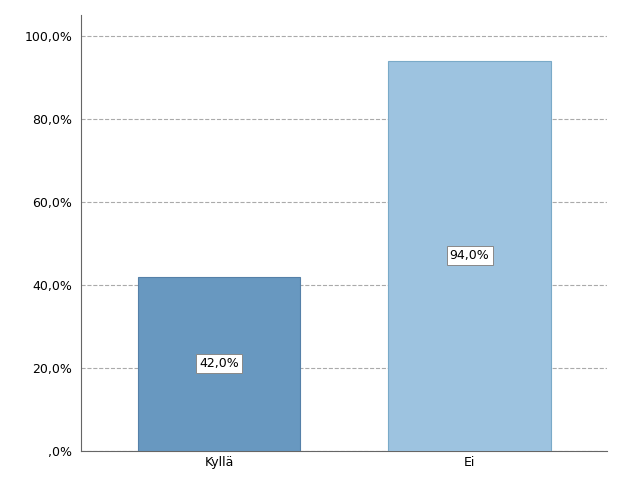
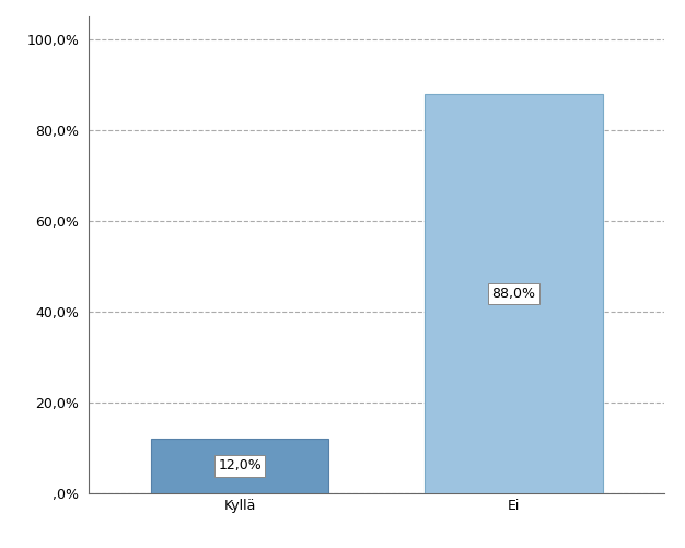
Kyllä: 42,0% -> 12,0%
Ei: 94,0% -> 88,0%
